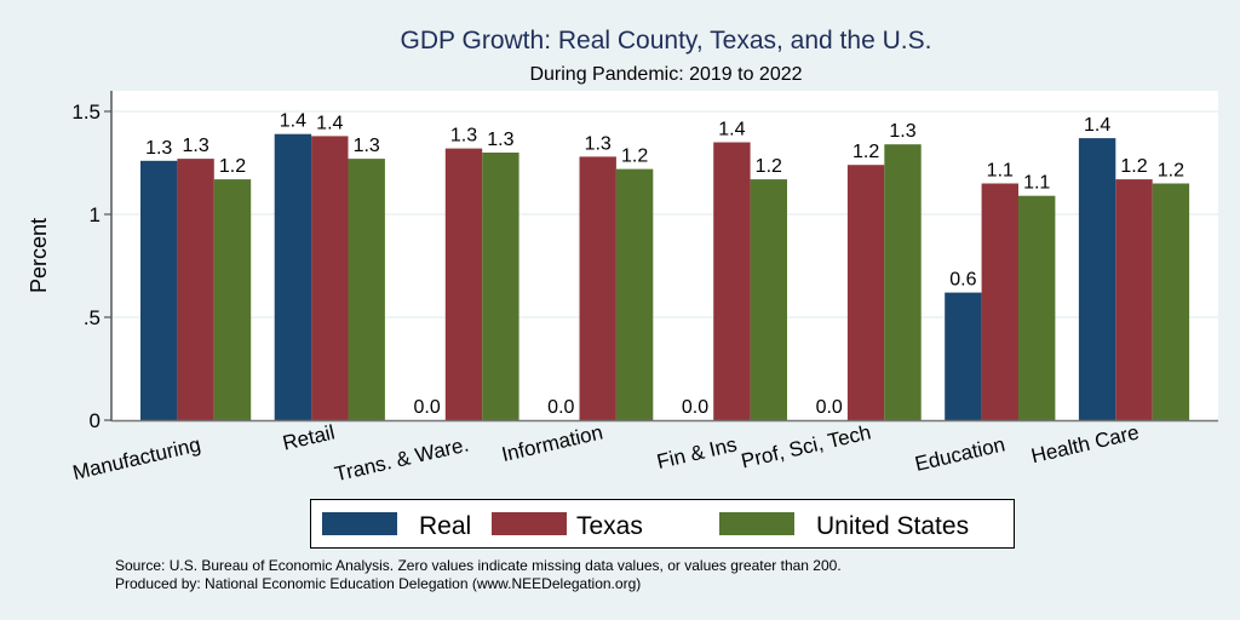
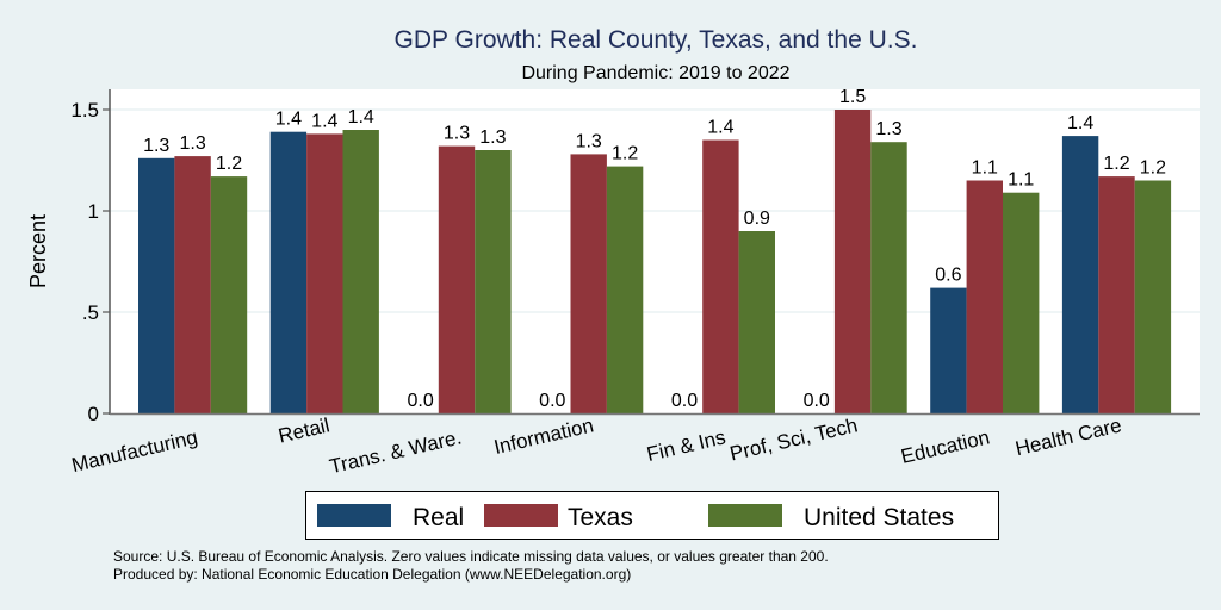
United States/Retail: 1.3 -> 1.4
United States/Fin & Ins: 1.2 -> 0.9
Texas/Prof, Sci, Tech: 1.2 -> 1.5
